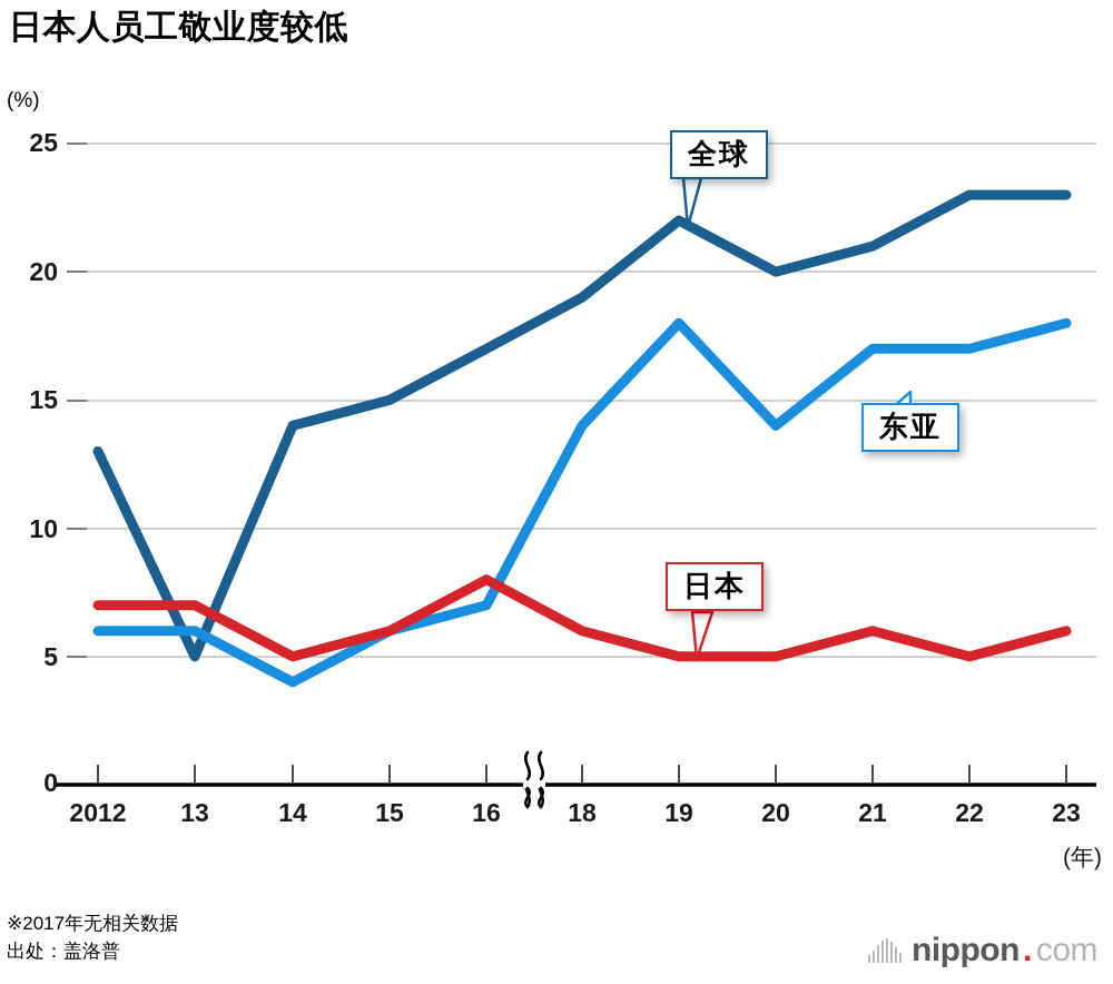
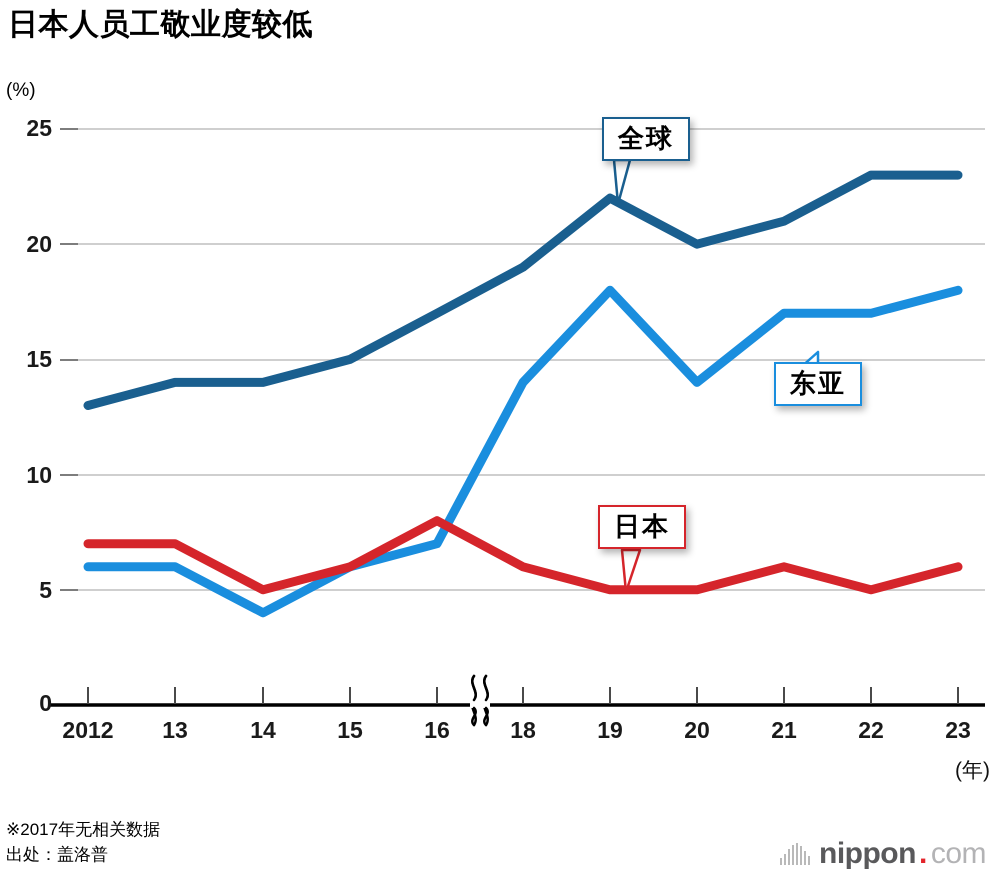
全球/13: 5 -> 14
